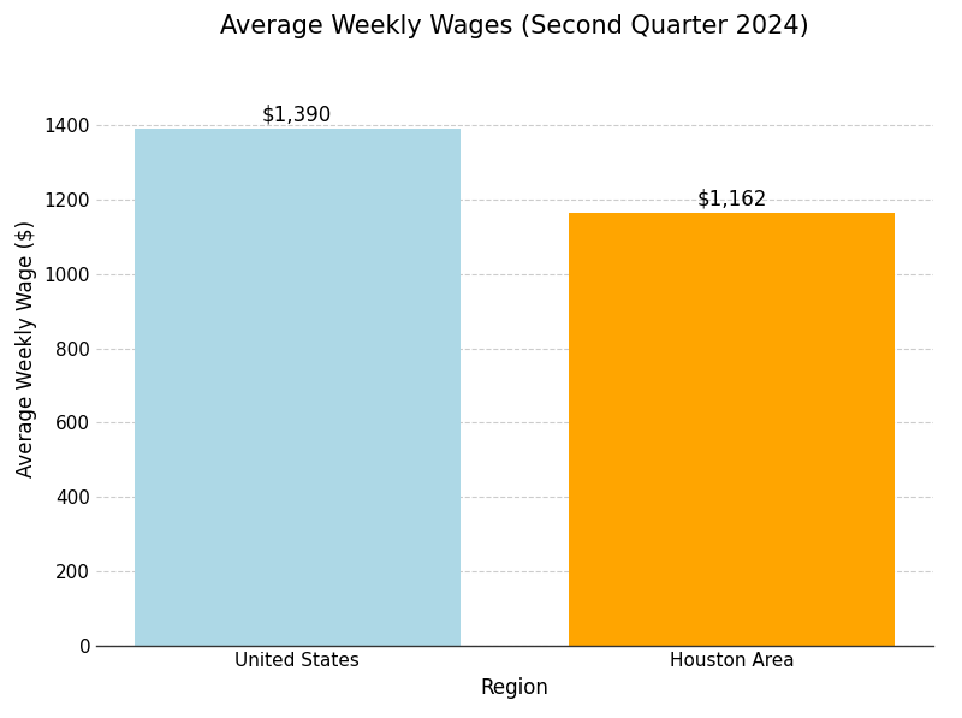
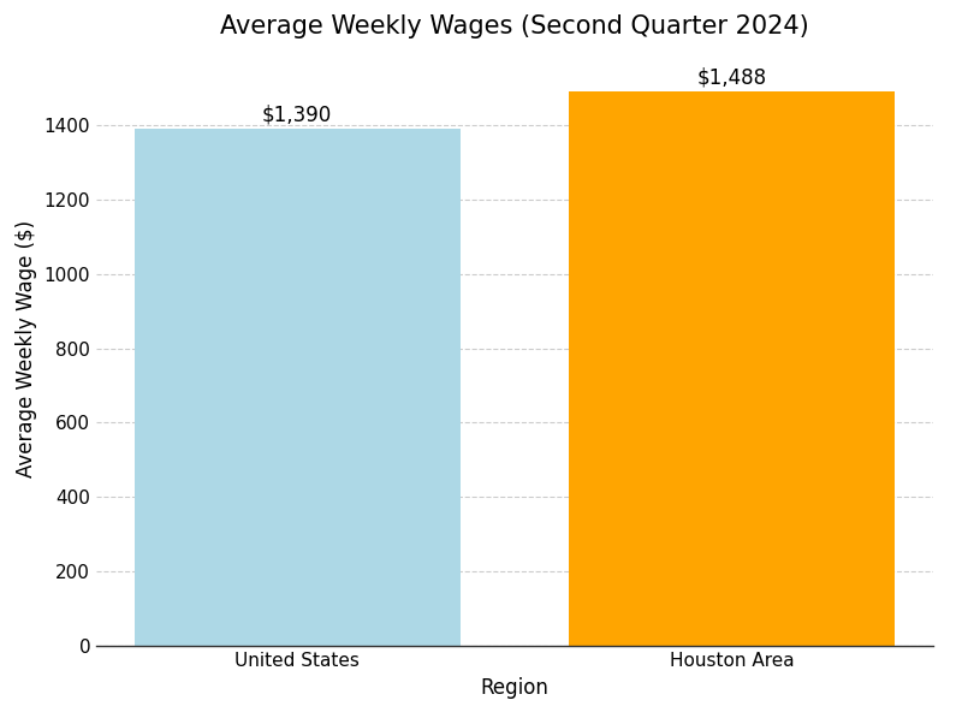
Houston Area: $1,162 -> $1,488
